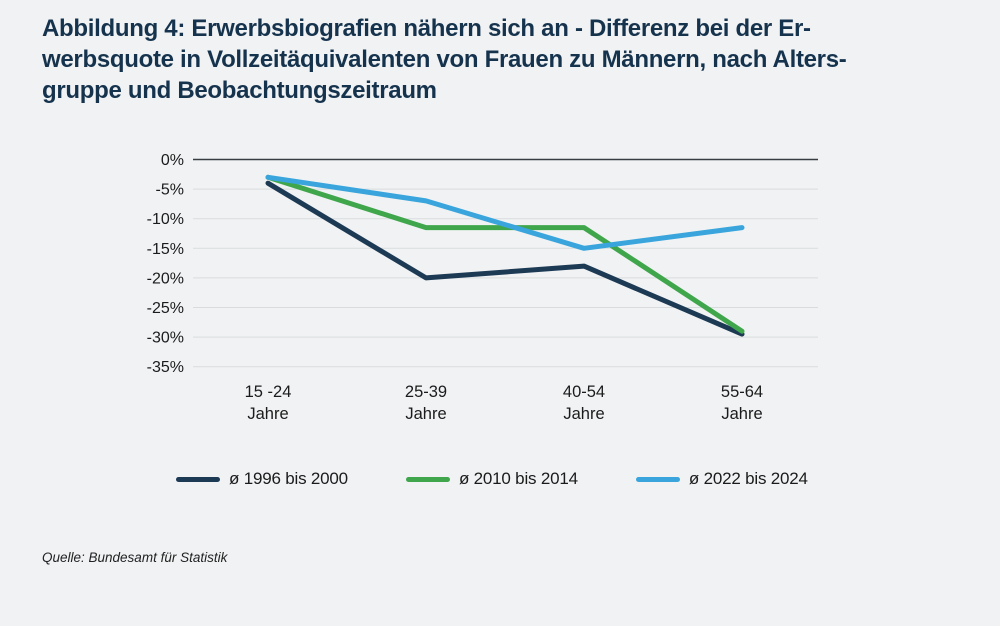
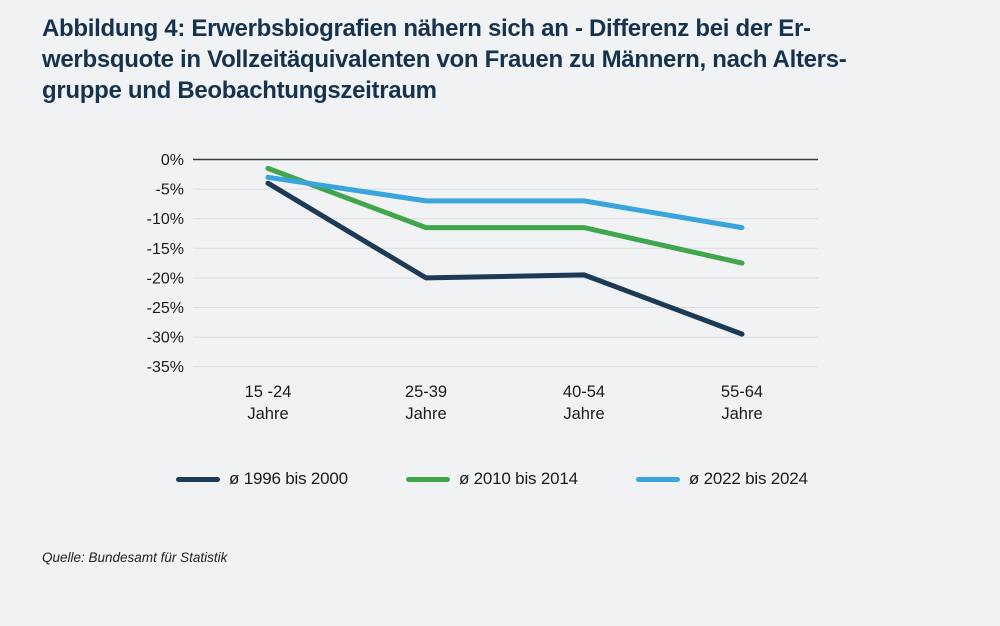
ø 2010 bis 2014/15 -24 Jahre: -3% -> -2%
ø 1996 bis 2000/40-54 Jahre: -18% -> -20%
ø 2022 bis 2024/40-54 Jahre: -15% -> -7%
ø 2010 bis 2014/55-64 Jahre: -29% -> -18%
